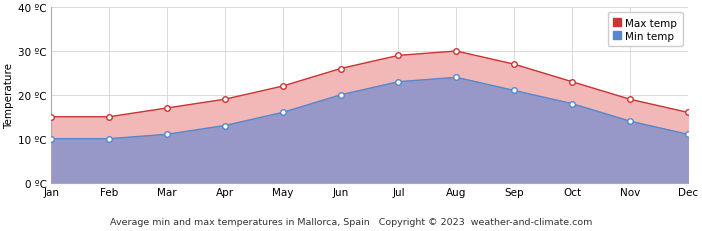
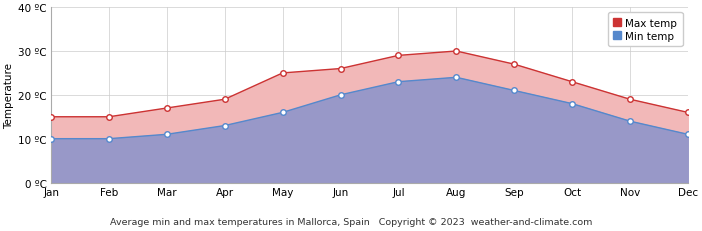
Max temp/May: 22 ºC -> 25 ºC
